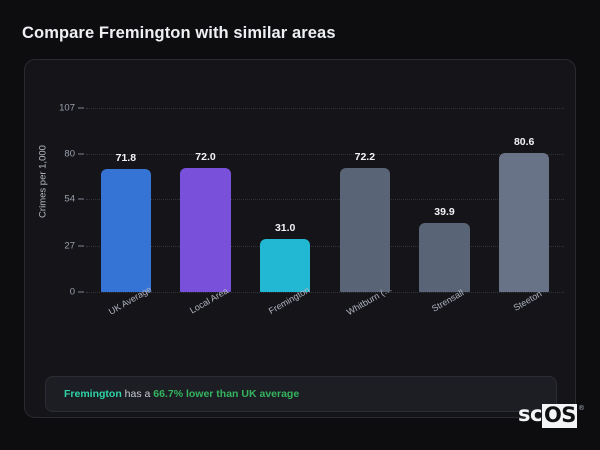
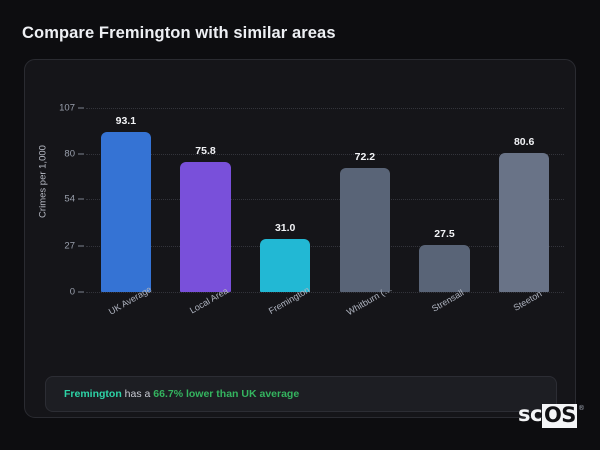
UK Average: 71.8 -> 93.1
Local Area: 72.0 -> 75.8
Strensall: 39.9 -> 27.5
